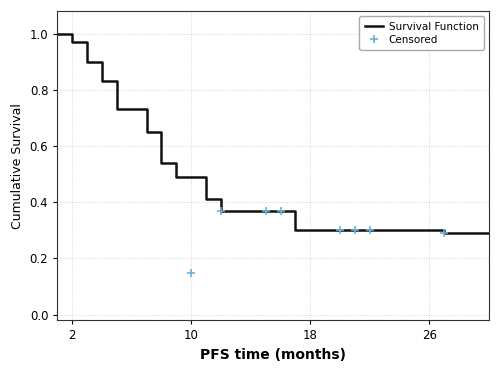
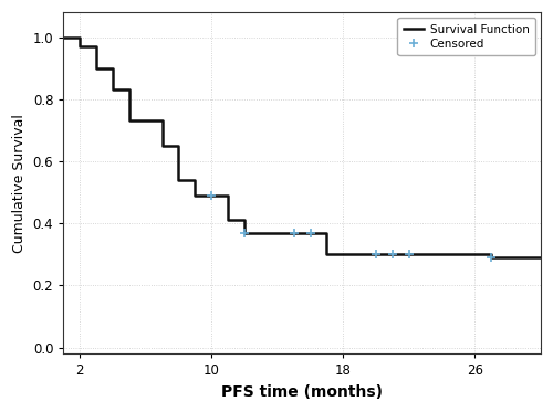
Censored/10: 0.15 -> 0.49
